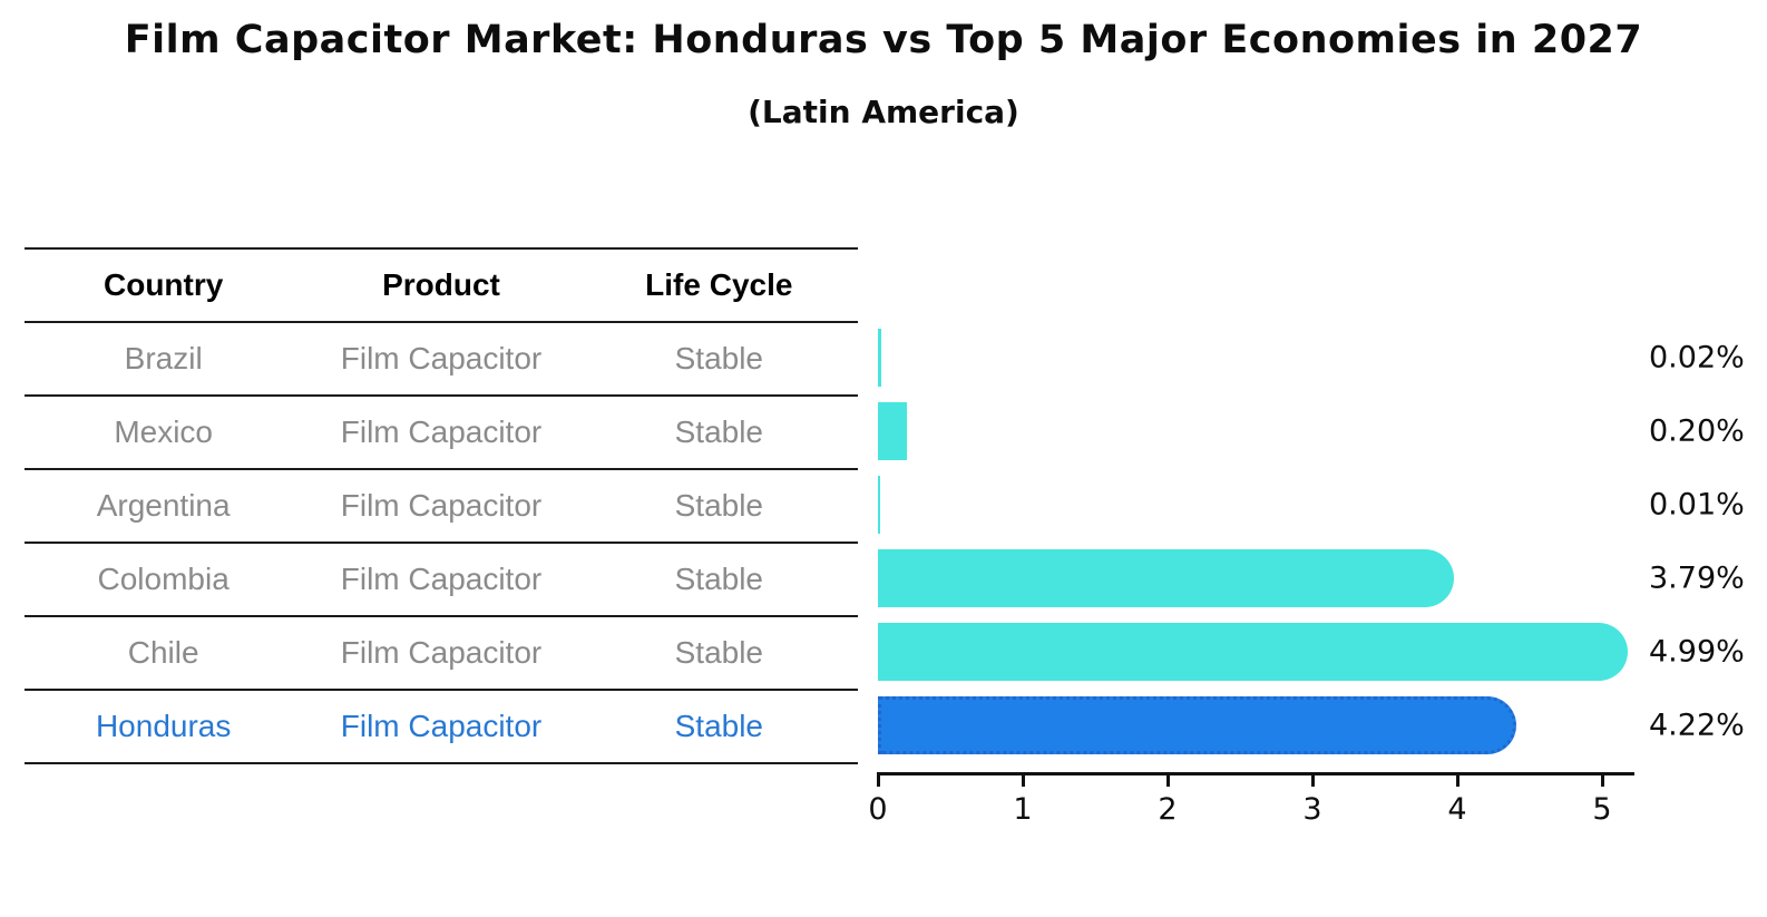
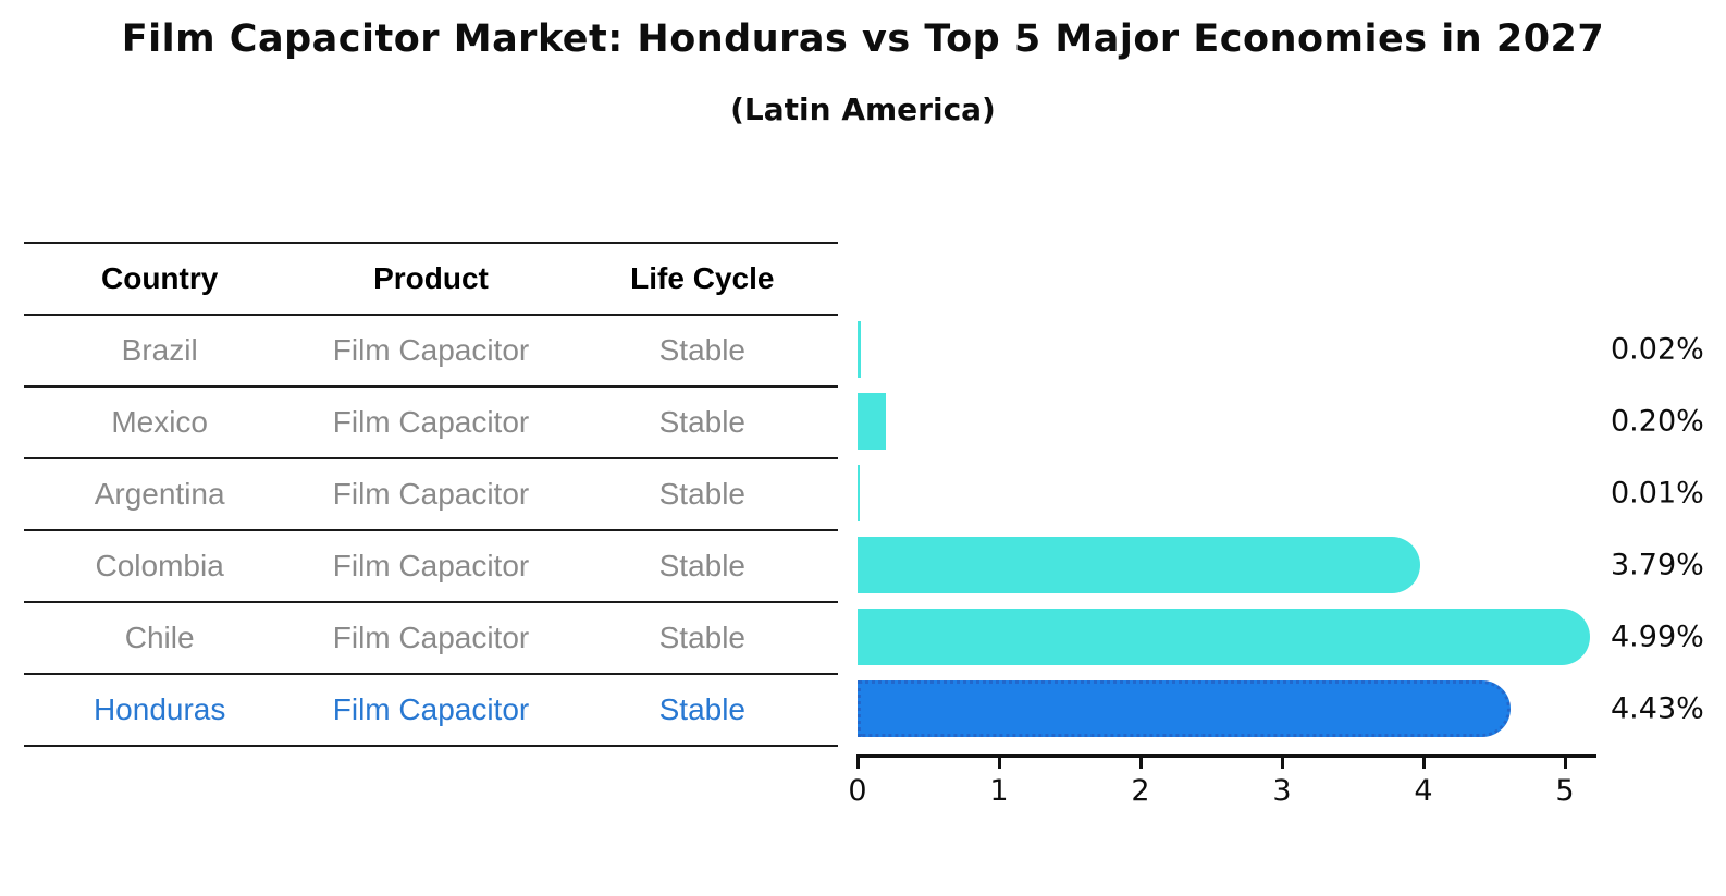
Honduras: 4.22% -> 4.43%
